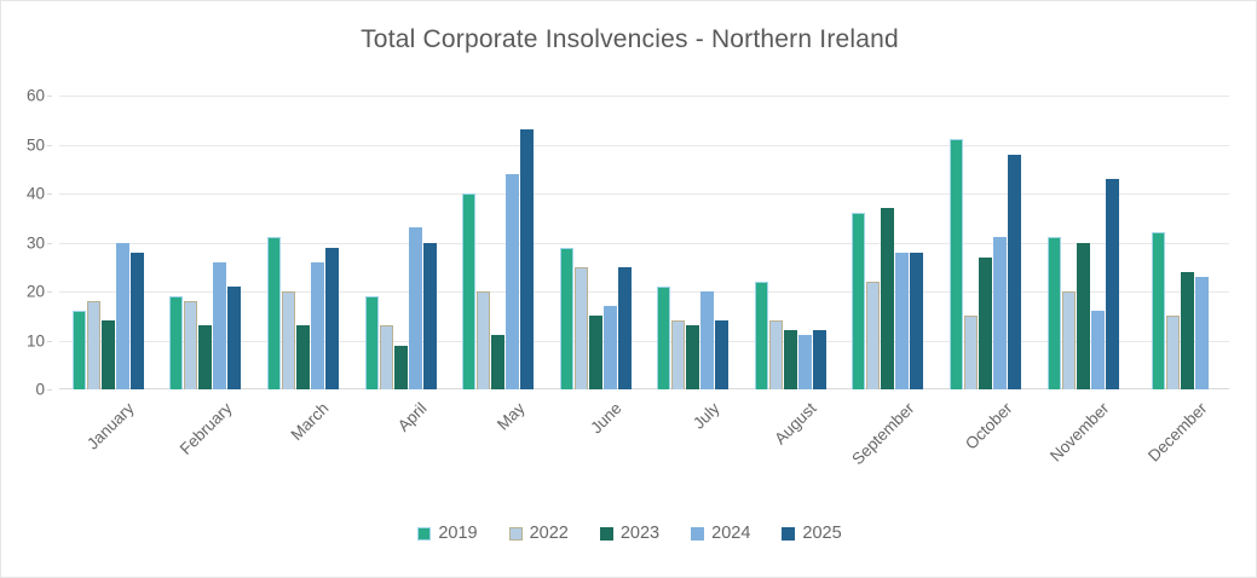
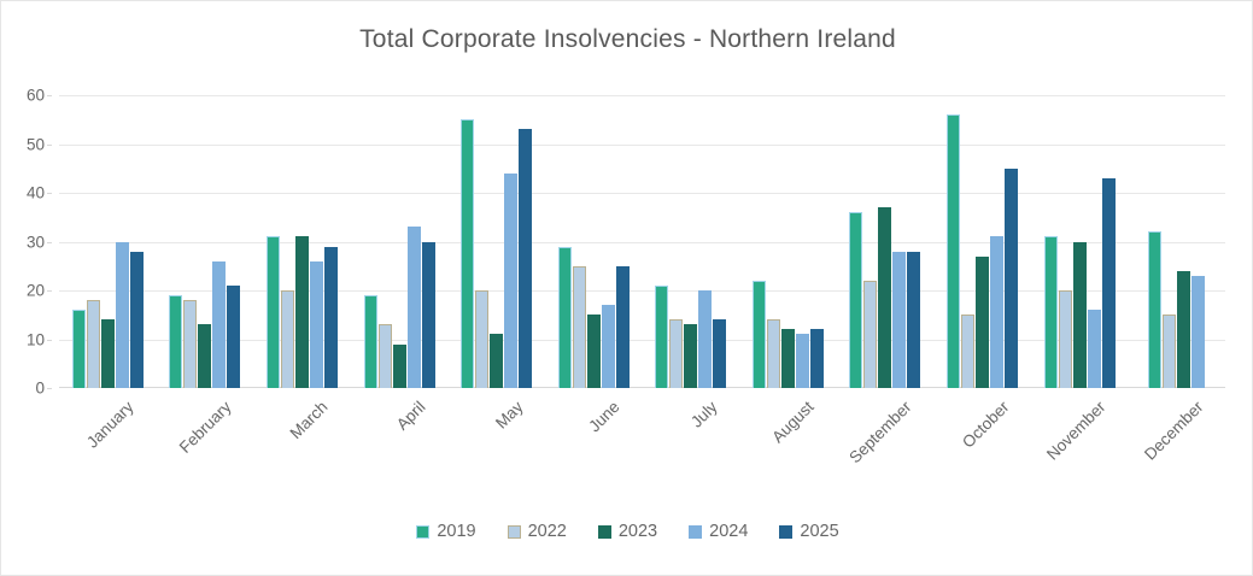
2023/March: 13 -> 31
2019/May: 40 -> 55
2019/October: 51 -> 56
2025/October: 48 -> 45
